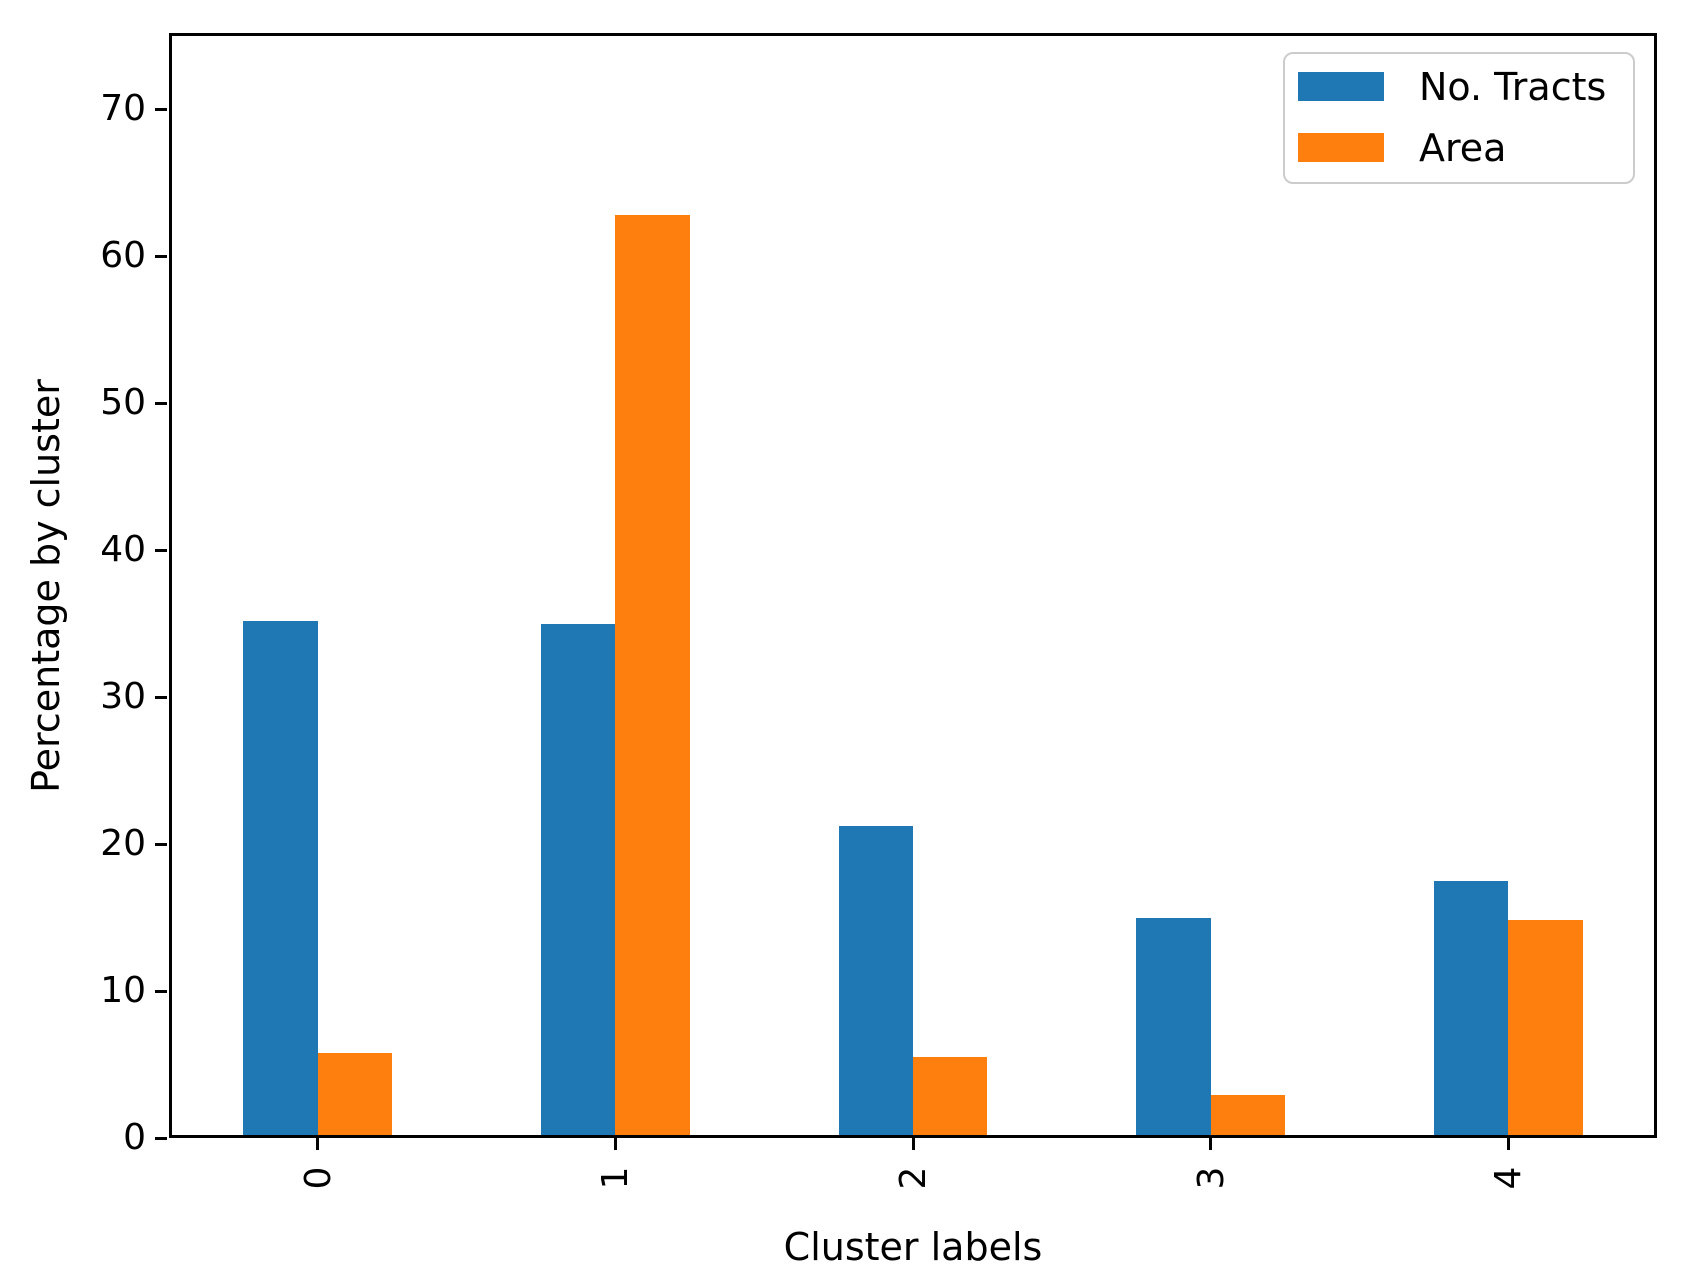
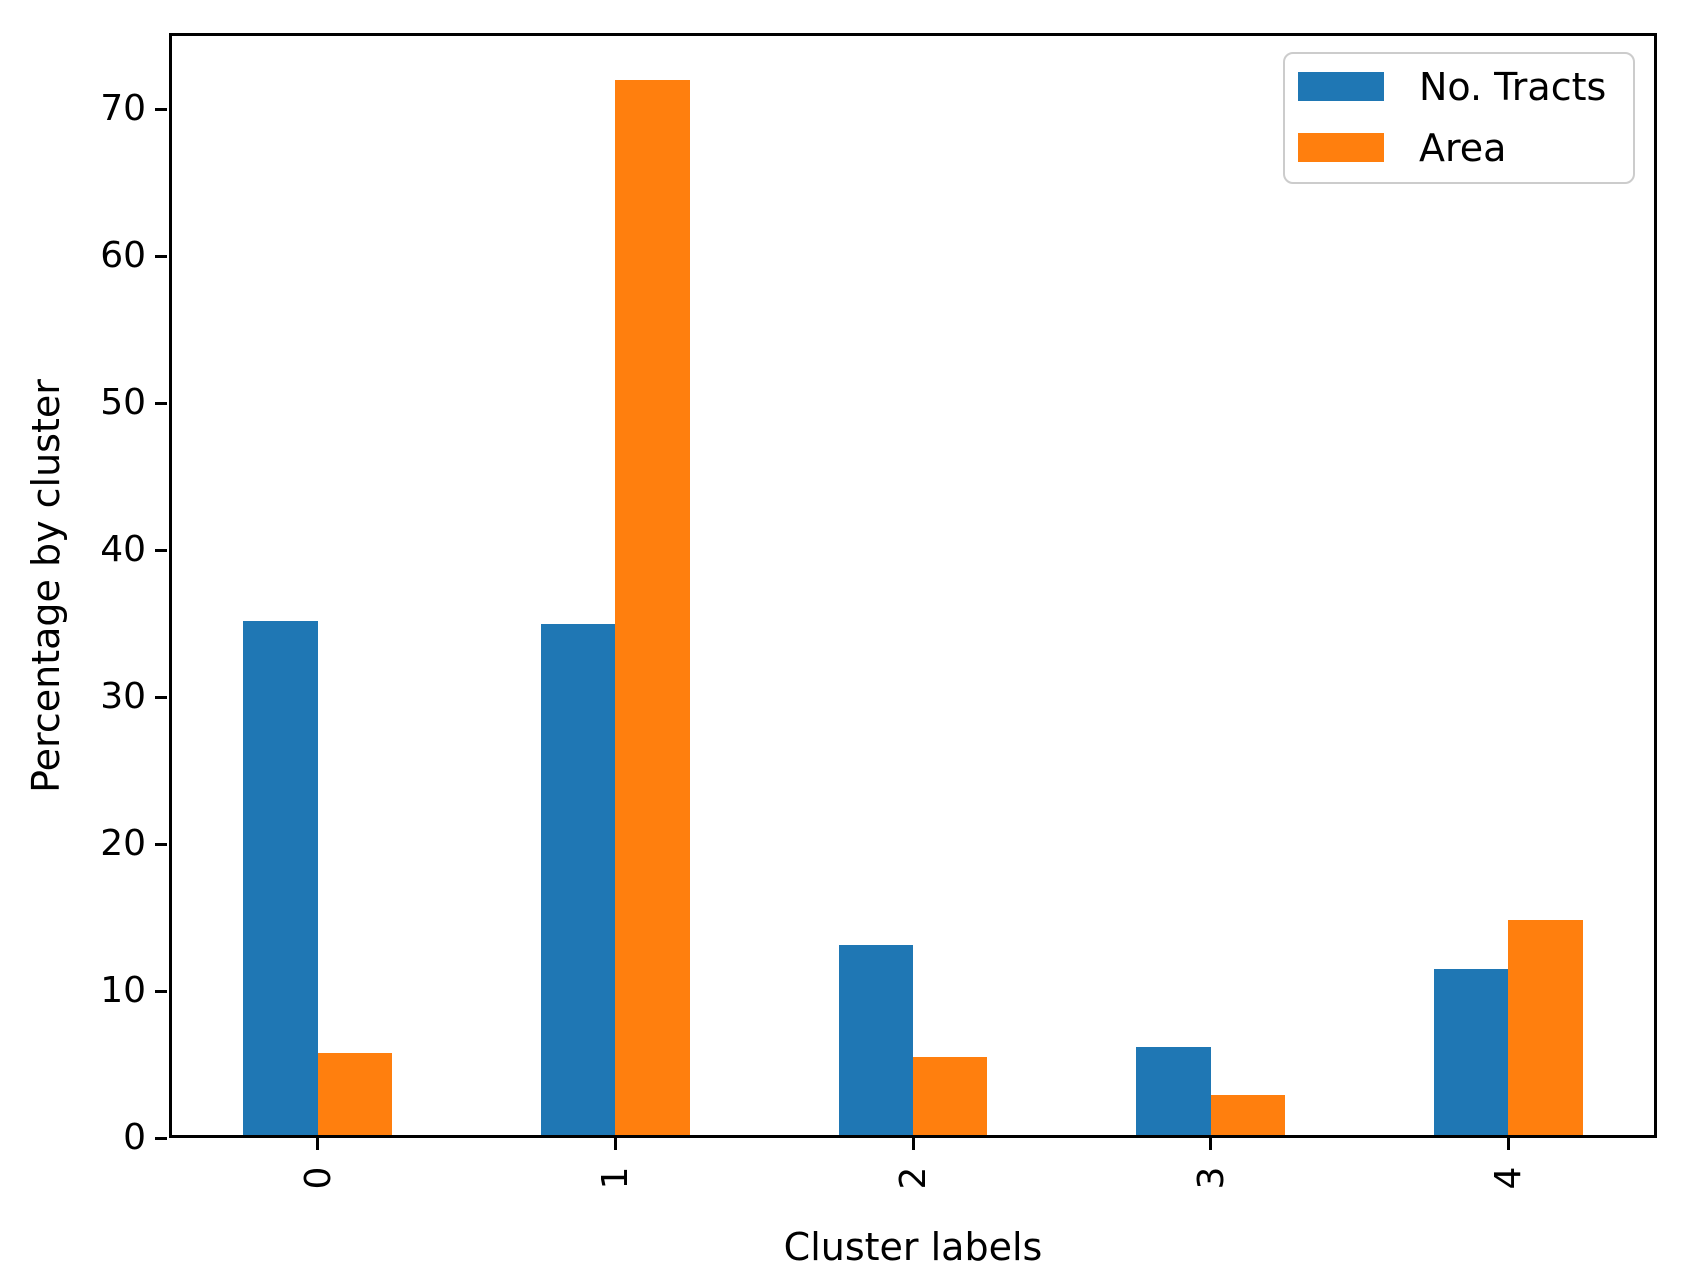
Area/1: 62.6 -> 71.8
No. Tracts/2: 21.0 -> 12.9
No. Tracts/3: 14.8 -> 6.0
No. Tracts/4: 17.3 -> 11.3
